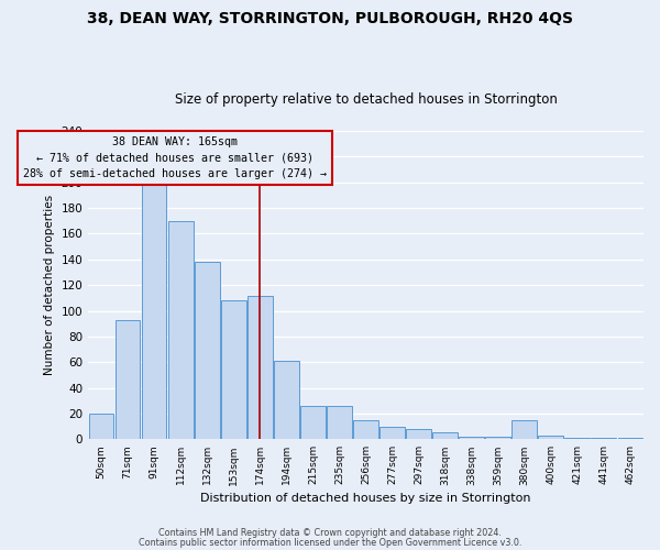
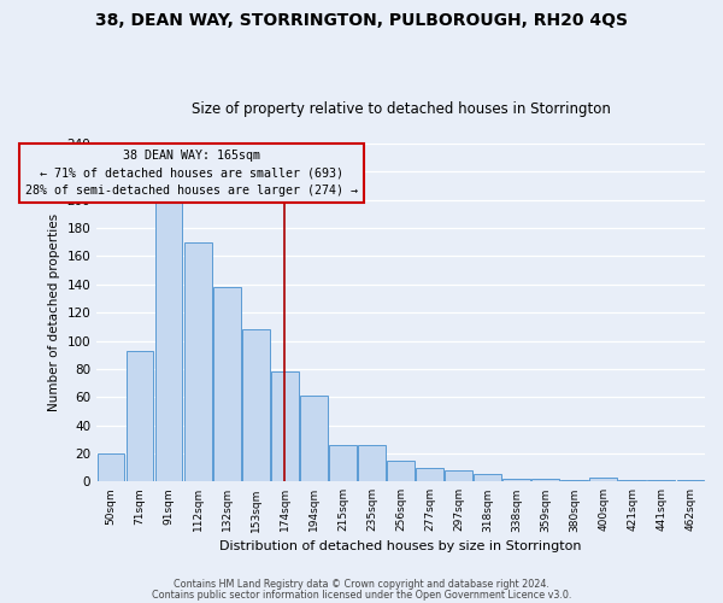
174sqm: 112 -> 78
380sqm: 15 -> 1
